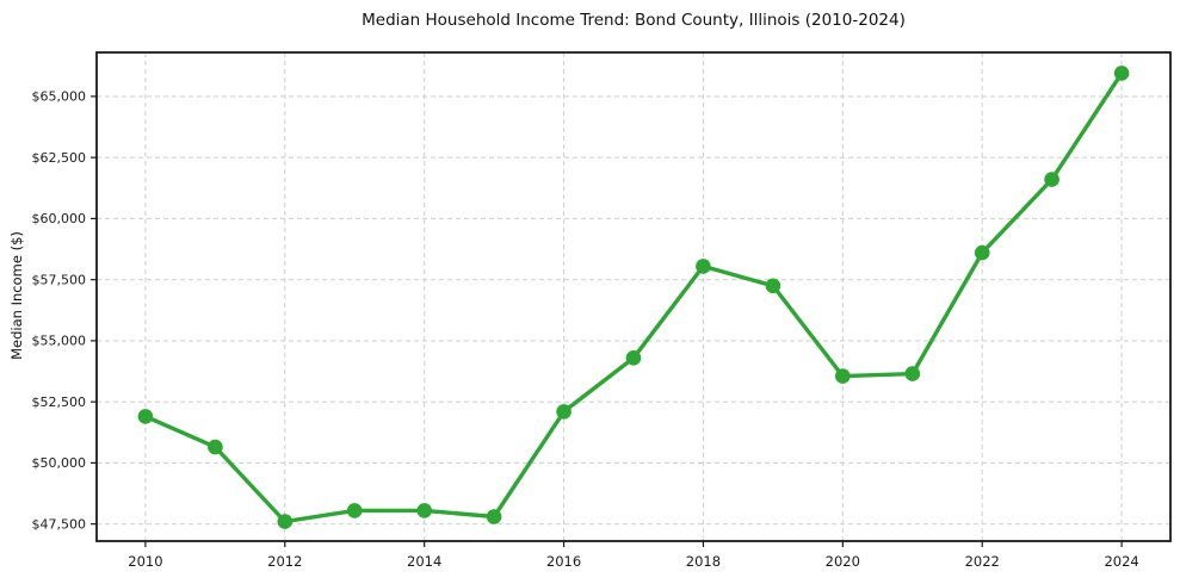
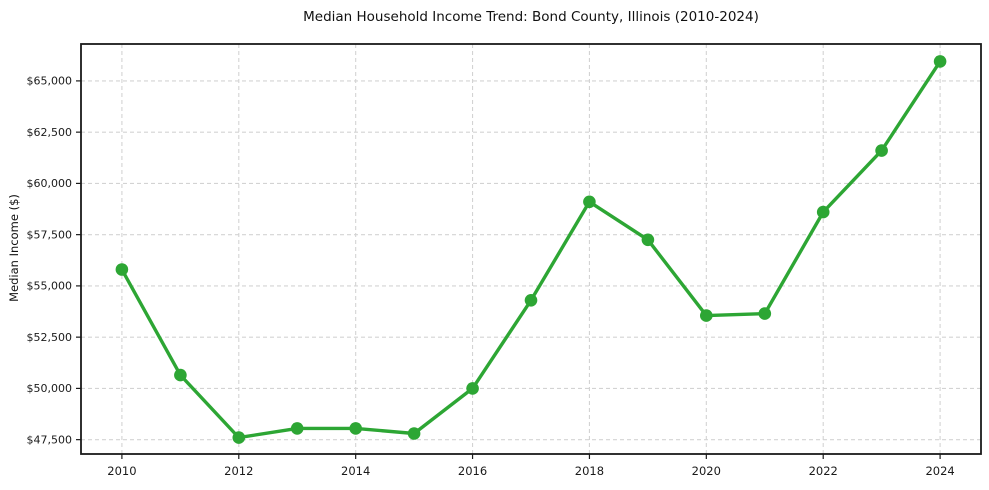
2010: $51900 -> $55800
2016: $52100 -> $50000
2018: $58000 -> $59100
